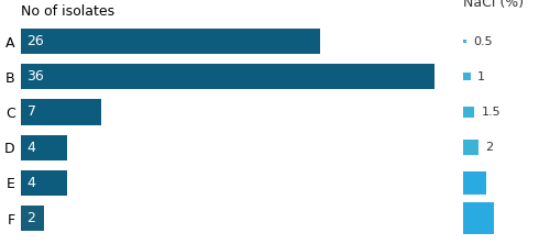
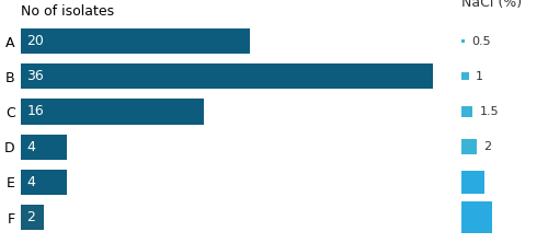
A: 26 -> 20
C: 7 -> 16
